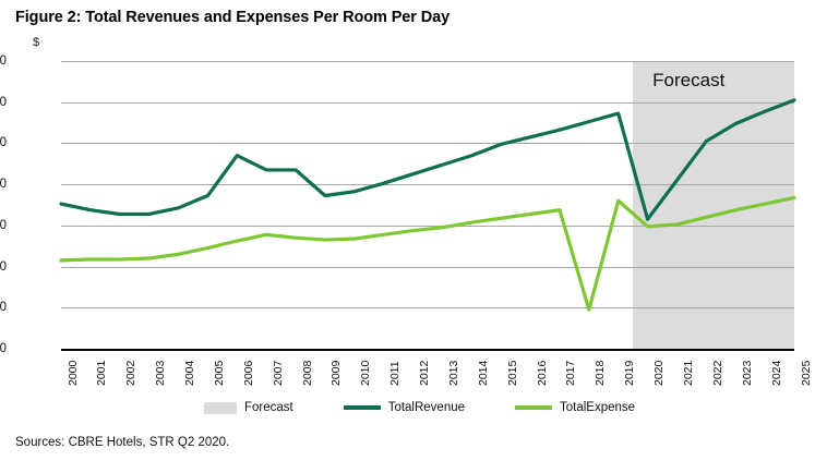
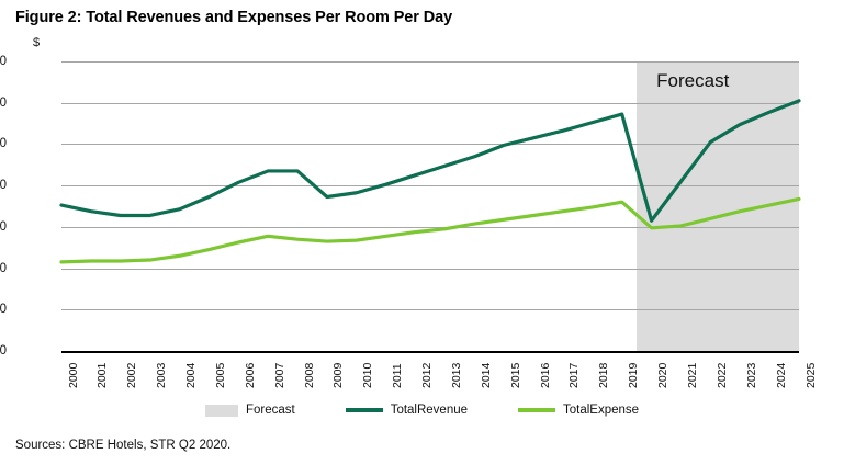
TotalRevenue/2006: 94 -> 82
TotalExpense/2018: 19 -> 70
